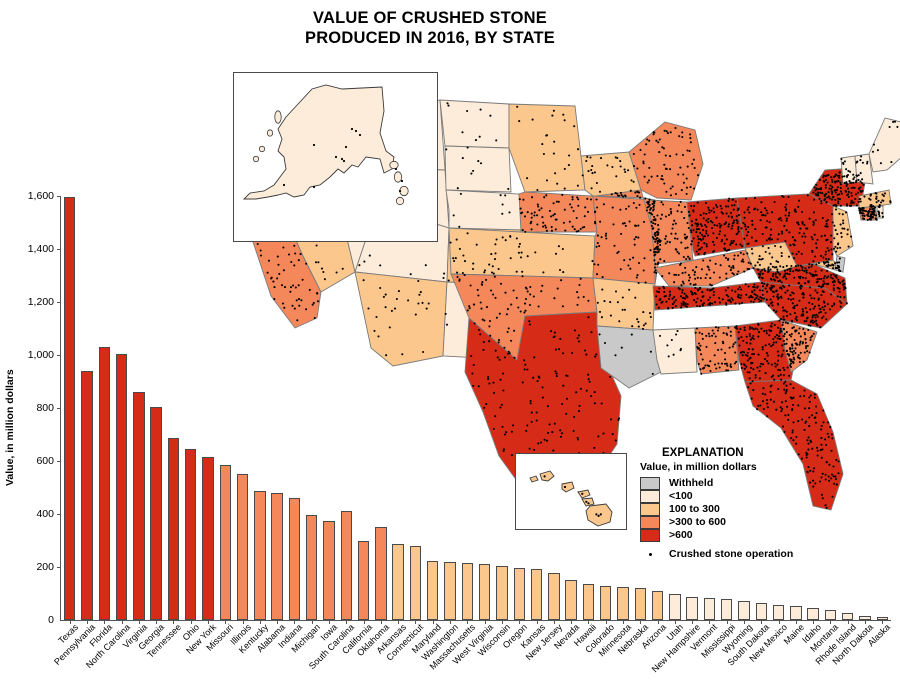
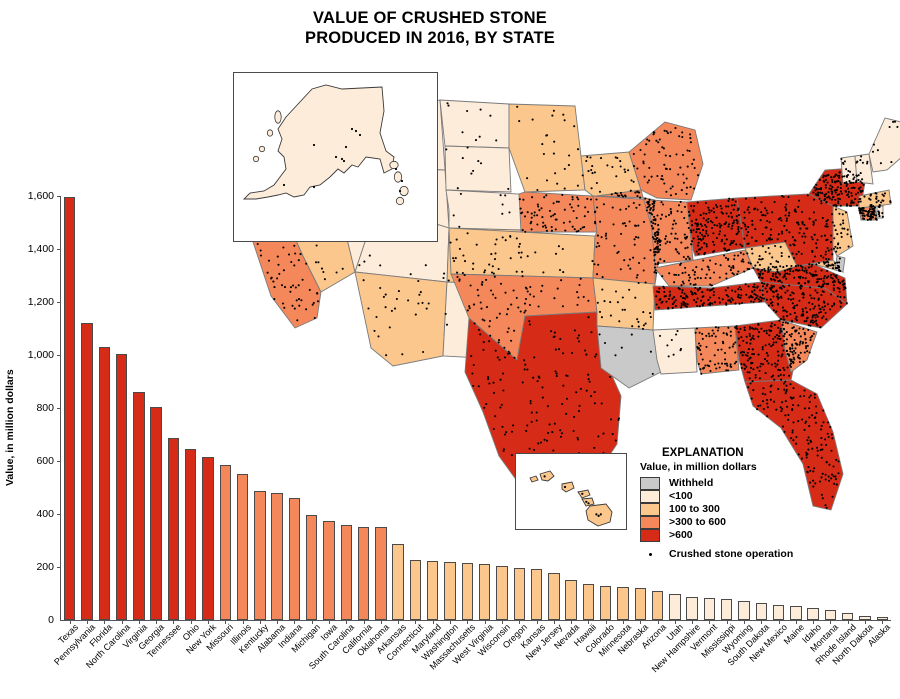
Pennsylvania: 940 -> 1120
South Carolina: 410 -> 360
California: 300 -> 350
Connecticut: 280 -> 230
